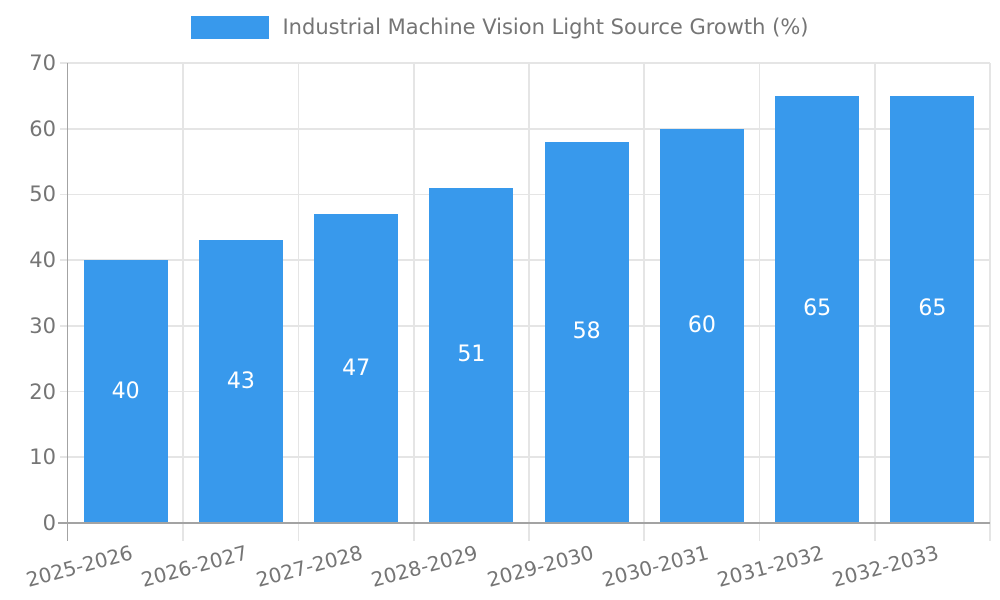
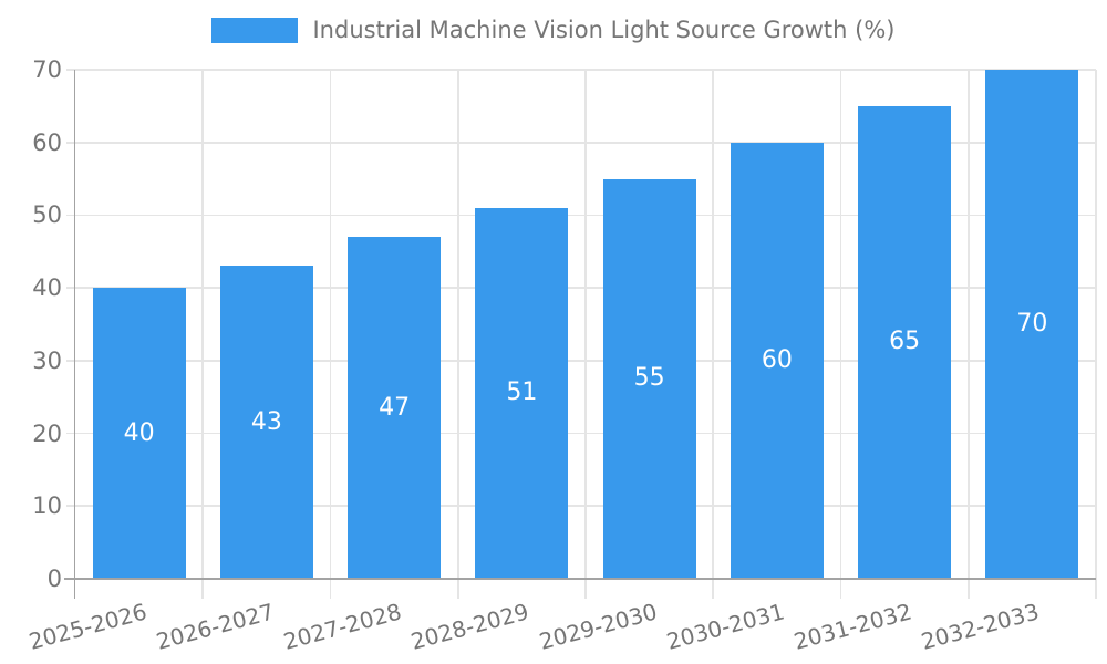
2029-2030: 58 -> 55
2032-2033: 65 -> 70
